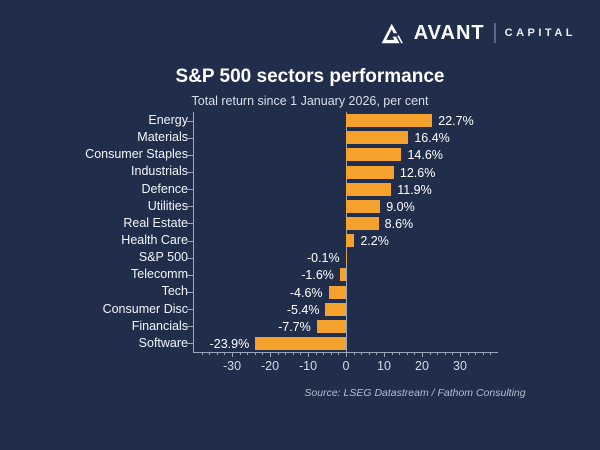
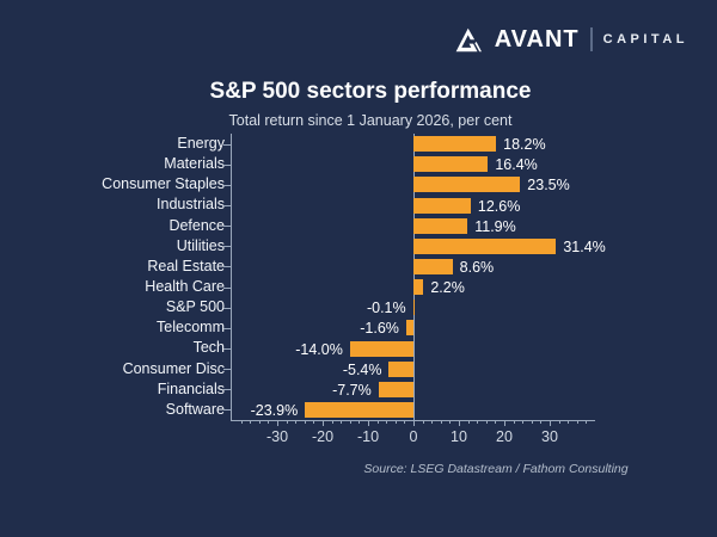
Energy: 22.7% -> 18.2%
Consumer Staples: 14.6% -> 23.5%
Utilities: 9.0% -> 31.4%
Tech: -4.6% -> -14.0%
